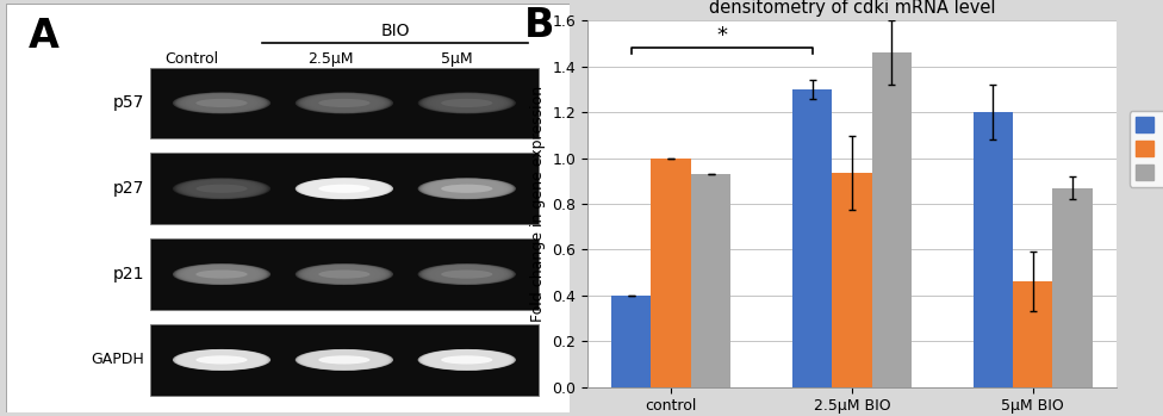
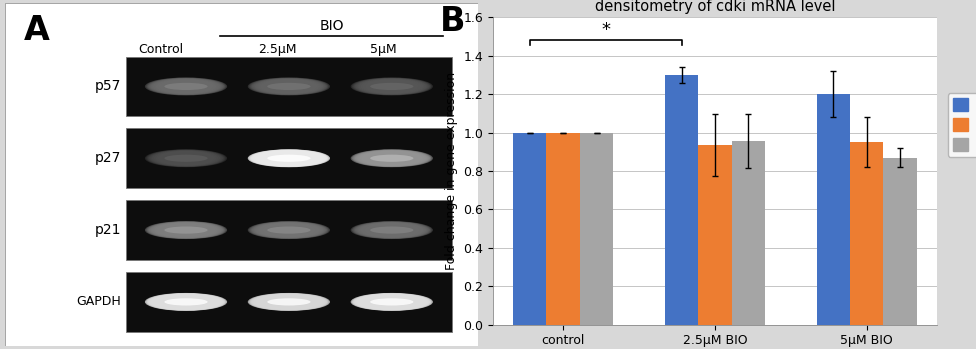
p27/control: 0.4 -> 1.0
p57/control: 0.93 -> 1.00
p57/2.5μM BIO: 1.46 -> 0.95
p21/5μM BIO: 0.46 -> 0.95
